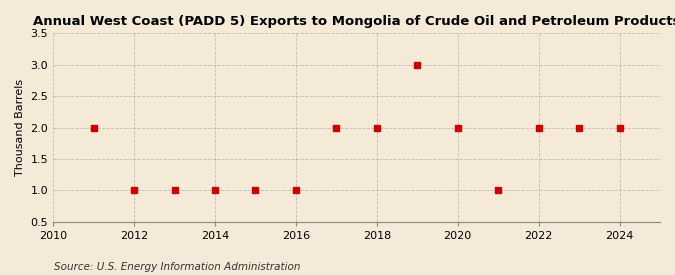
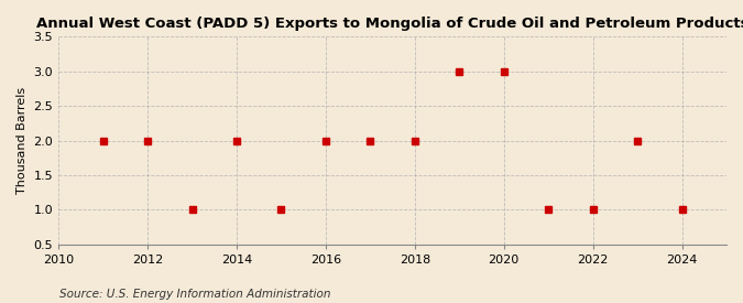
2012: 1 -> 2
2014: 1 -> 2
2016: 1 -> 2
2020: 2 -> 3
2022: 2 -> 1
2024: 2 -> 1
